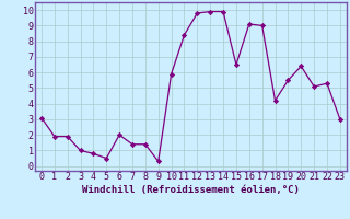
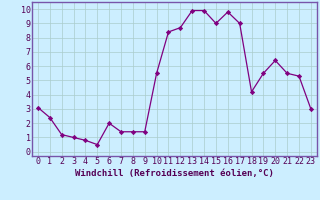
1: 1.9 -> 2.4
2: 1.9 -> 1.2
9: 0.3 -> 1.4
10: 5.9 -> 5.5
12: 9.8 -> 8.7
15: 6.5 -> 9.0
16: 9.1 -> 9.8
21: 5.1 -> 5.5
